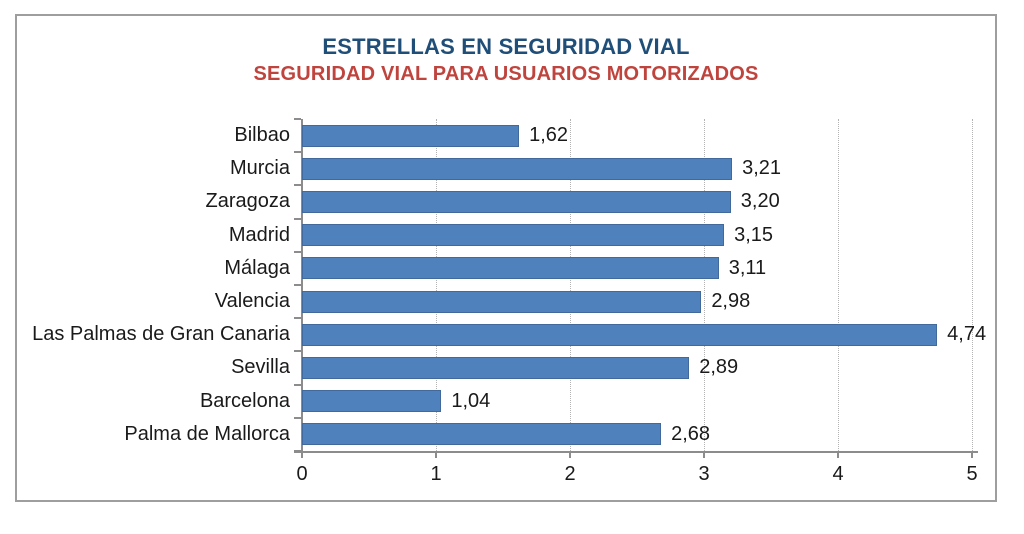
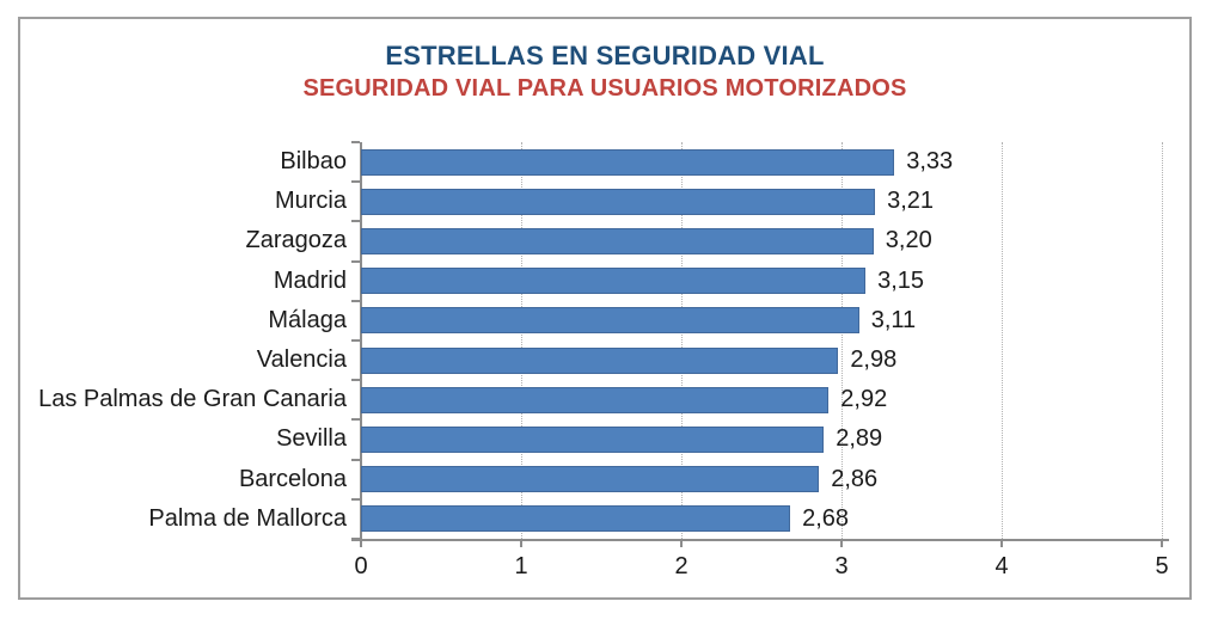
Bilbao: 1,62 -> 3,33
Las Palmas de Gran Canaria: 4,74 -> 2,92
Barcelona: 1,04 -> 2,86
